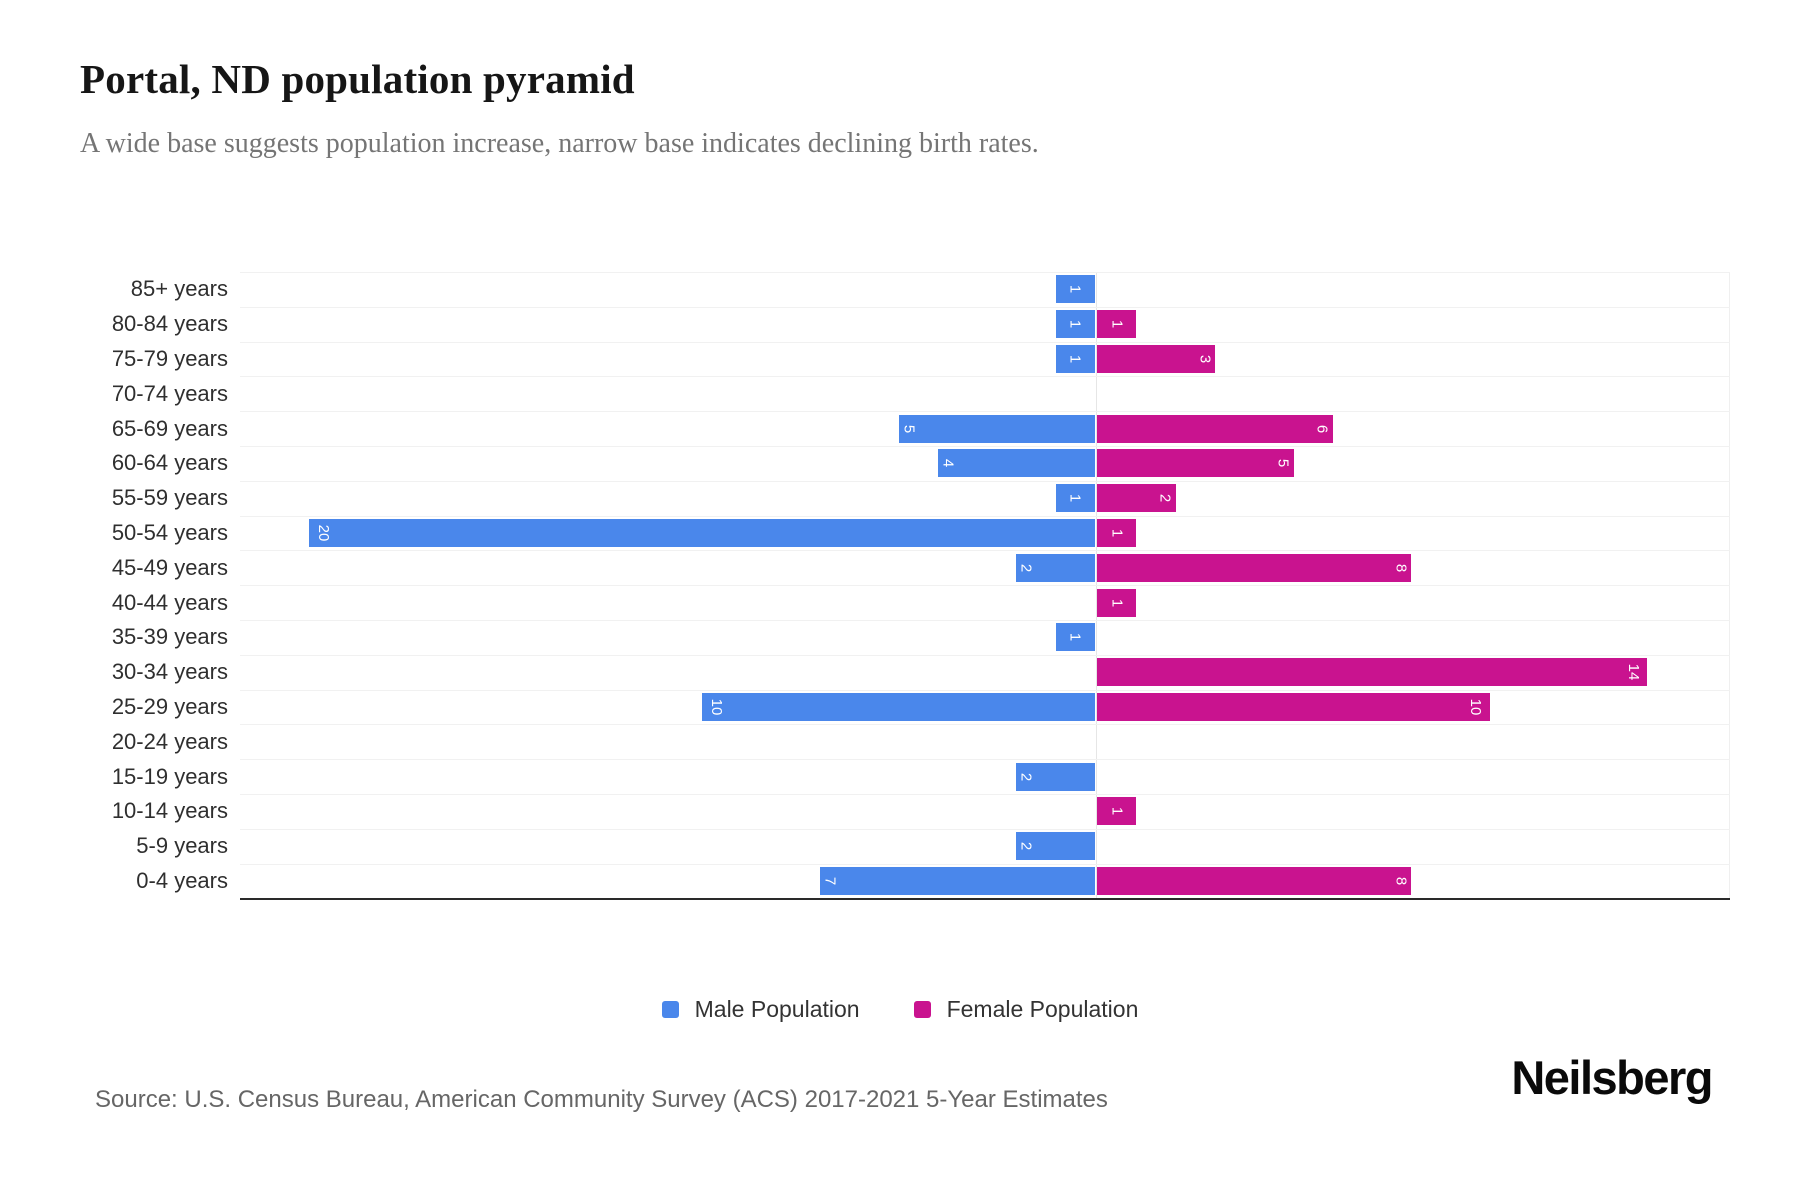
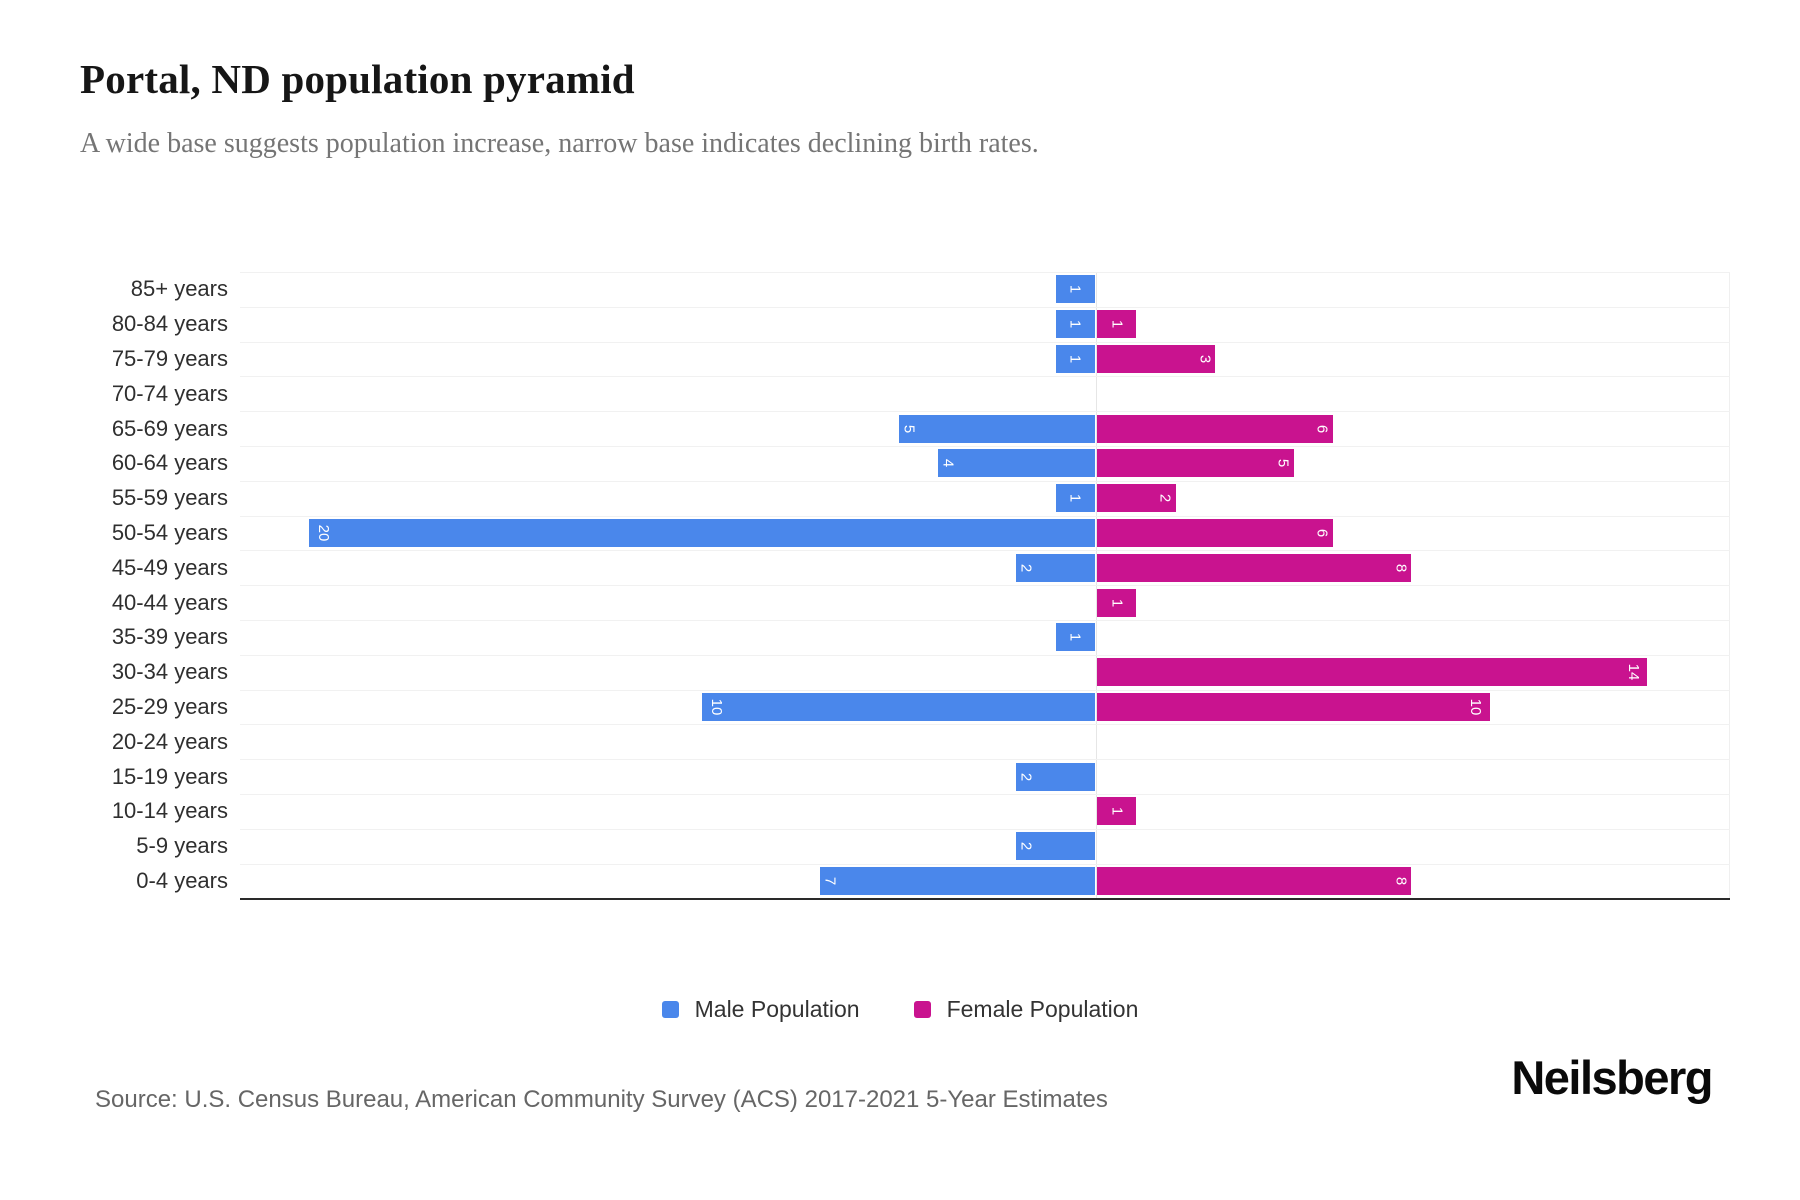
Female Population/50-54 years: 1 -> 6
